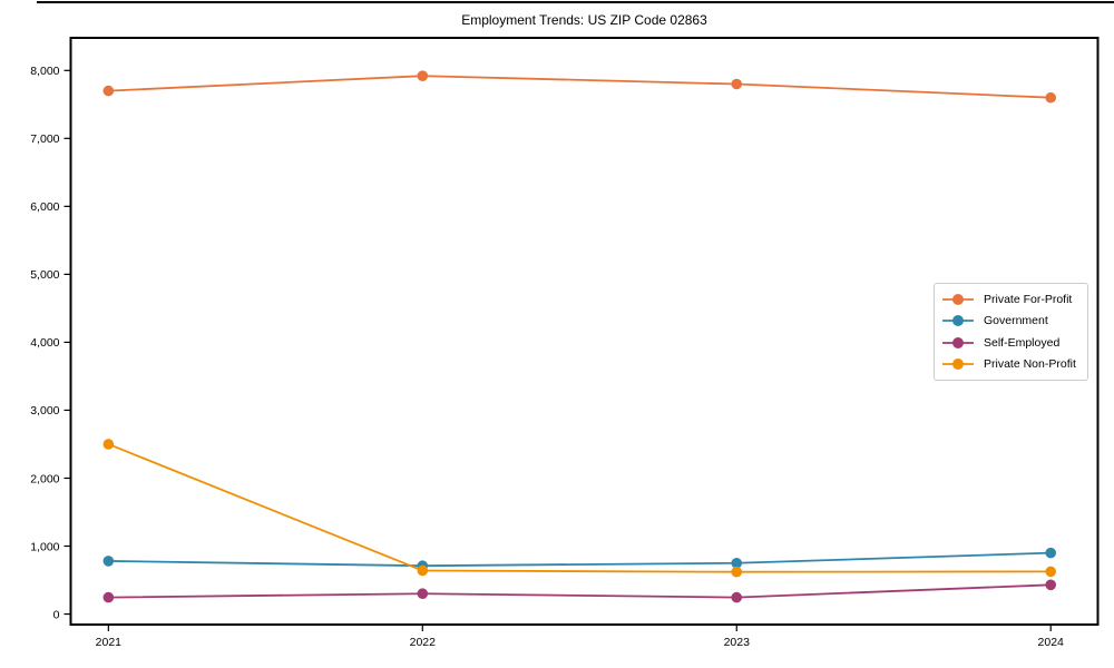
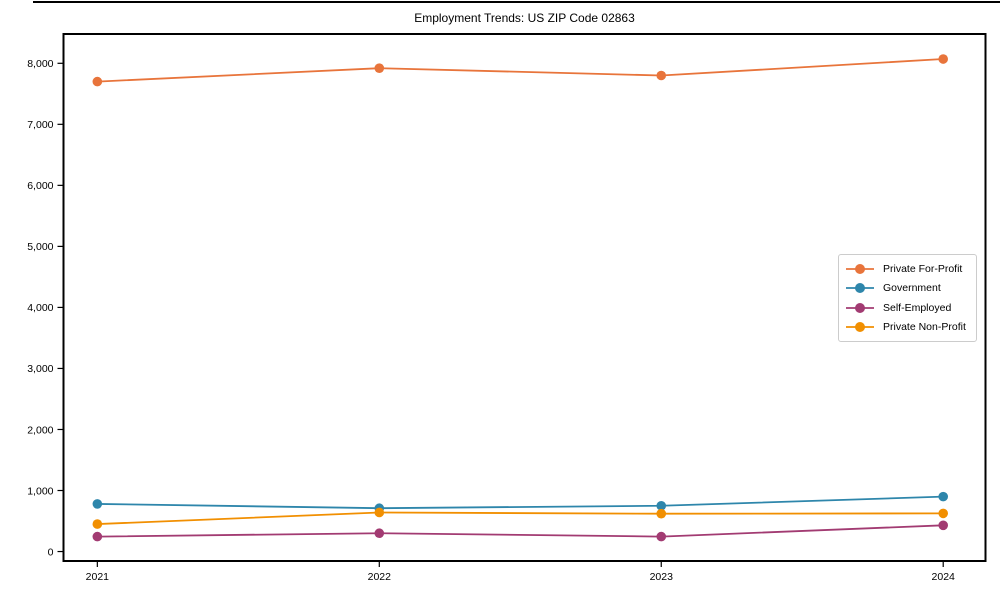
Private Non-Profit/2021: 2500 -> 400
Private For-Profit/2024: 7600 -> 8100
